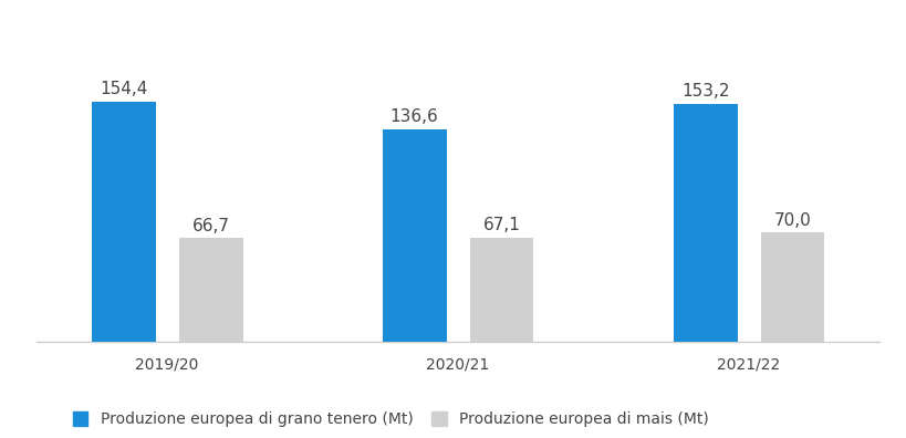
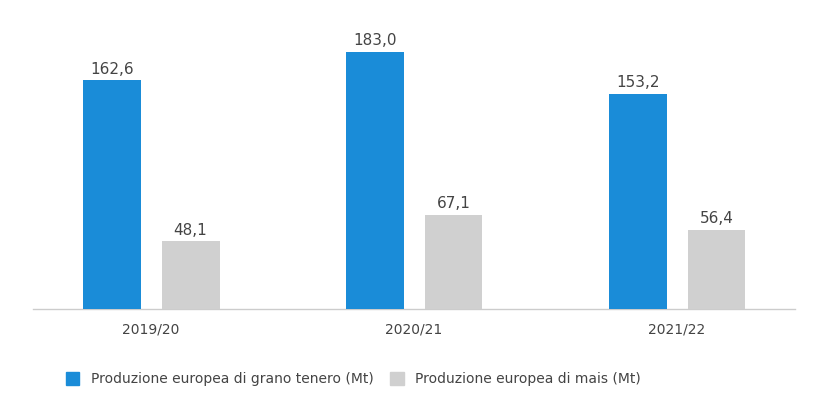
Produzione europea di grano tenero (Mt)/2019/20: 154,4 -> 162,6
Produzione europea di mais (Mt)/2019/20: 66,7 -> 48,1
Produzione europea di grano tenero (Mt)/2020/21: 136,6 -> 183,0
Produzione europea di mais (Mt)/2021/22: 70,0 -> 56,4
